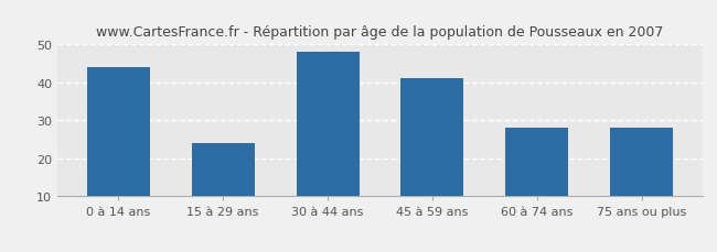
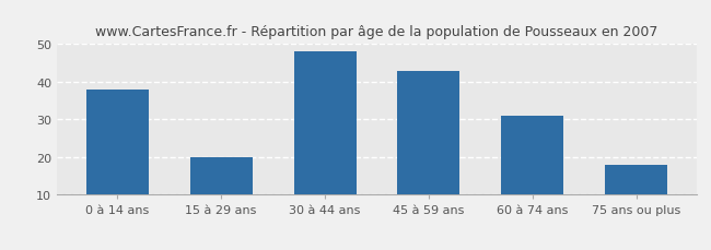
0 à 14 ans: 44 -> 38
15 à 29 ans: 24 -> 20
45 à 59 ans: 41 -> 43
60 à 74 ans: 28 -> 31
75 ans ou plus: 28 -> 18
